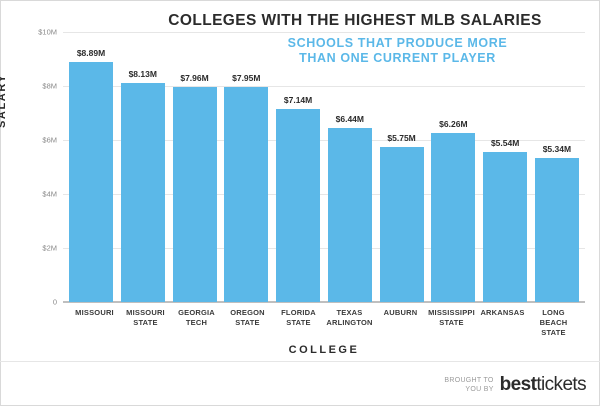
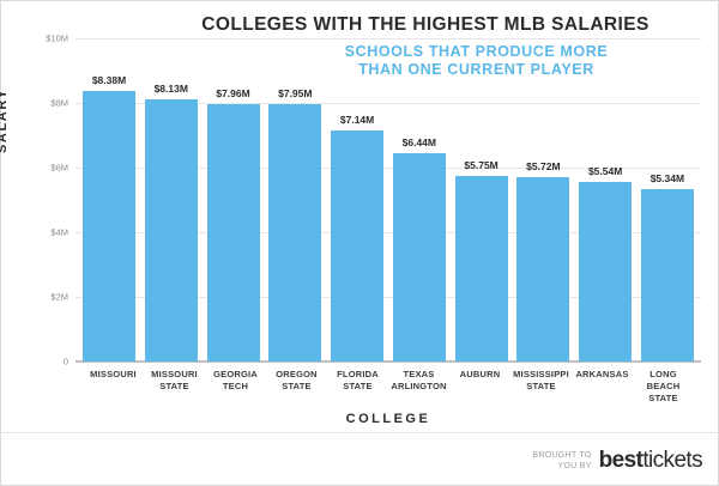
MISSOURI: $8.89M -> $8.38M
MISSISSIPPI STATE: $6.26M -> $5.72M
